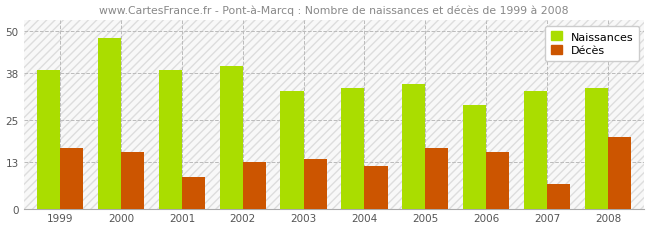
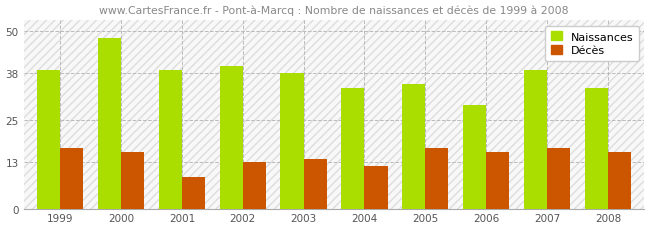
Naissances/2003: 33 -> 38
Naissances/2007: 33 -> 39
Décès/2007: 7 -> 17
Décès/2008: 20 -> 16
